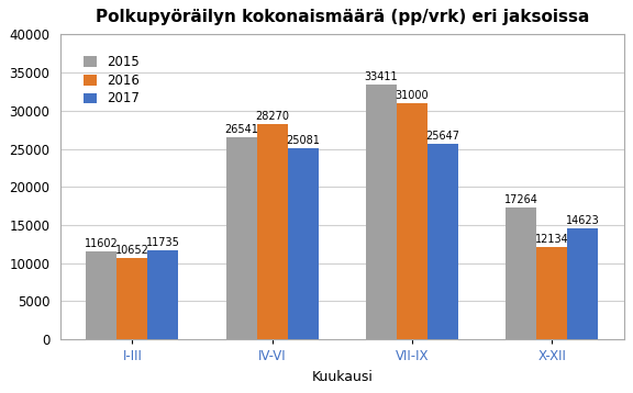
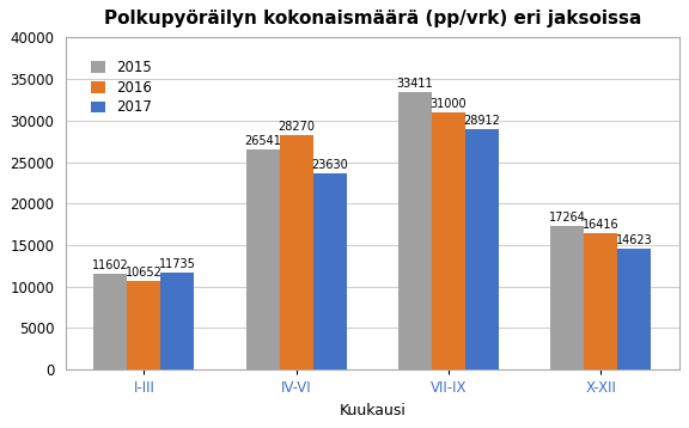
2017/IV-VI: 25081 -> 23630
2017/VII-IX: 25647 -> 28912
2016/X-XII: 12134 -> 16416
